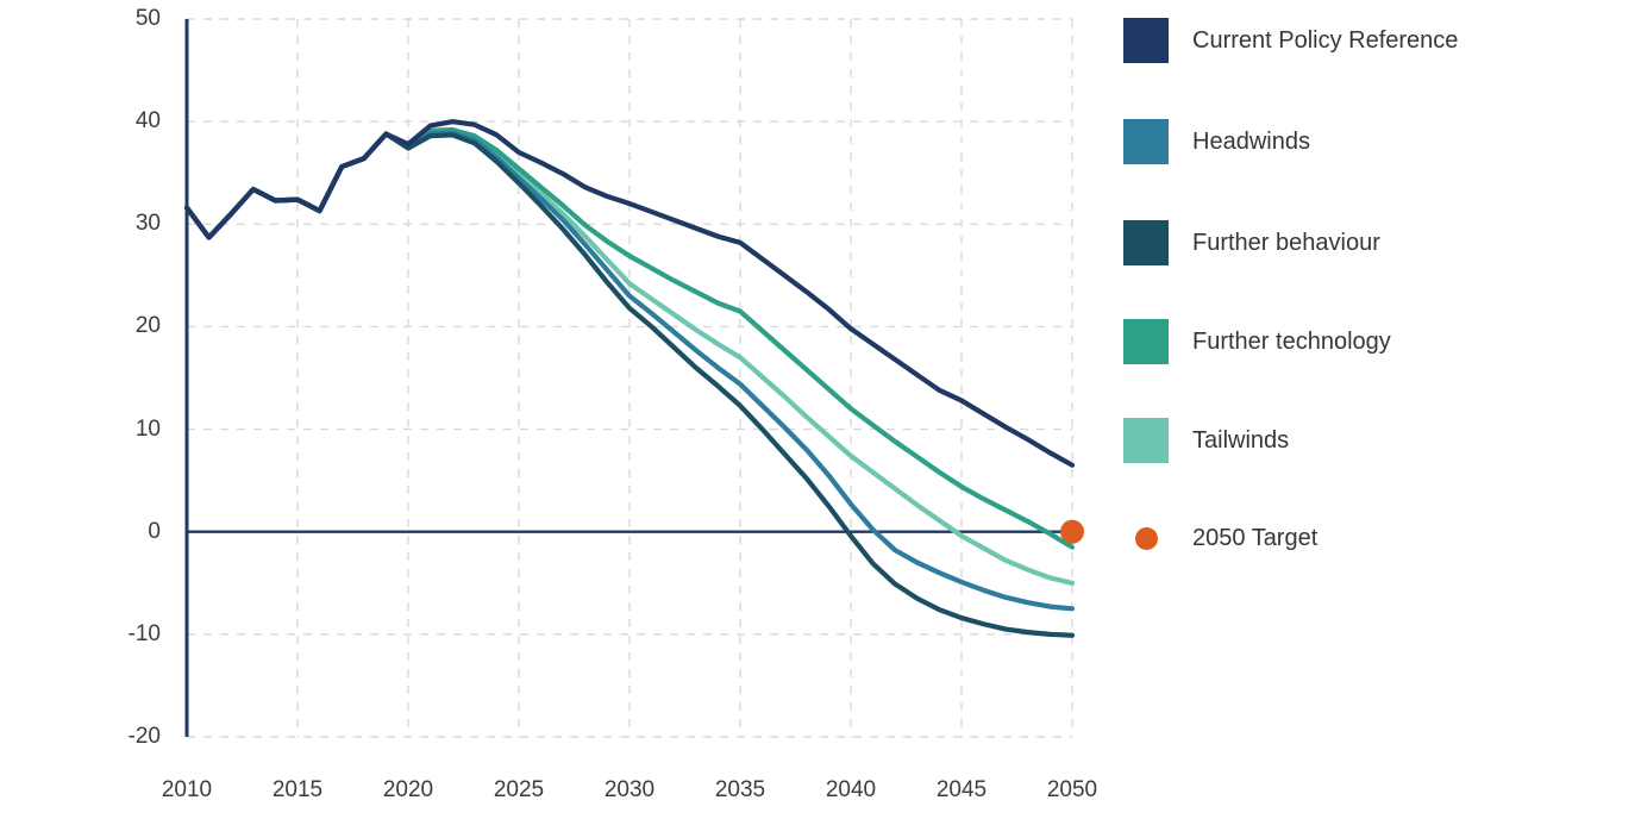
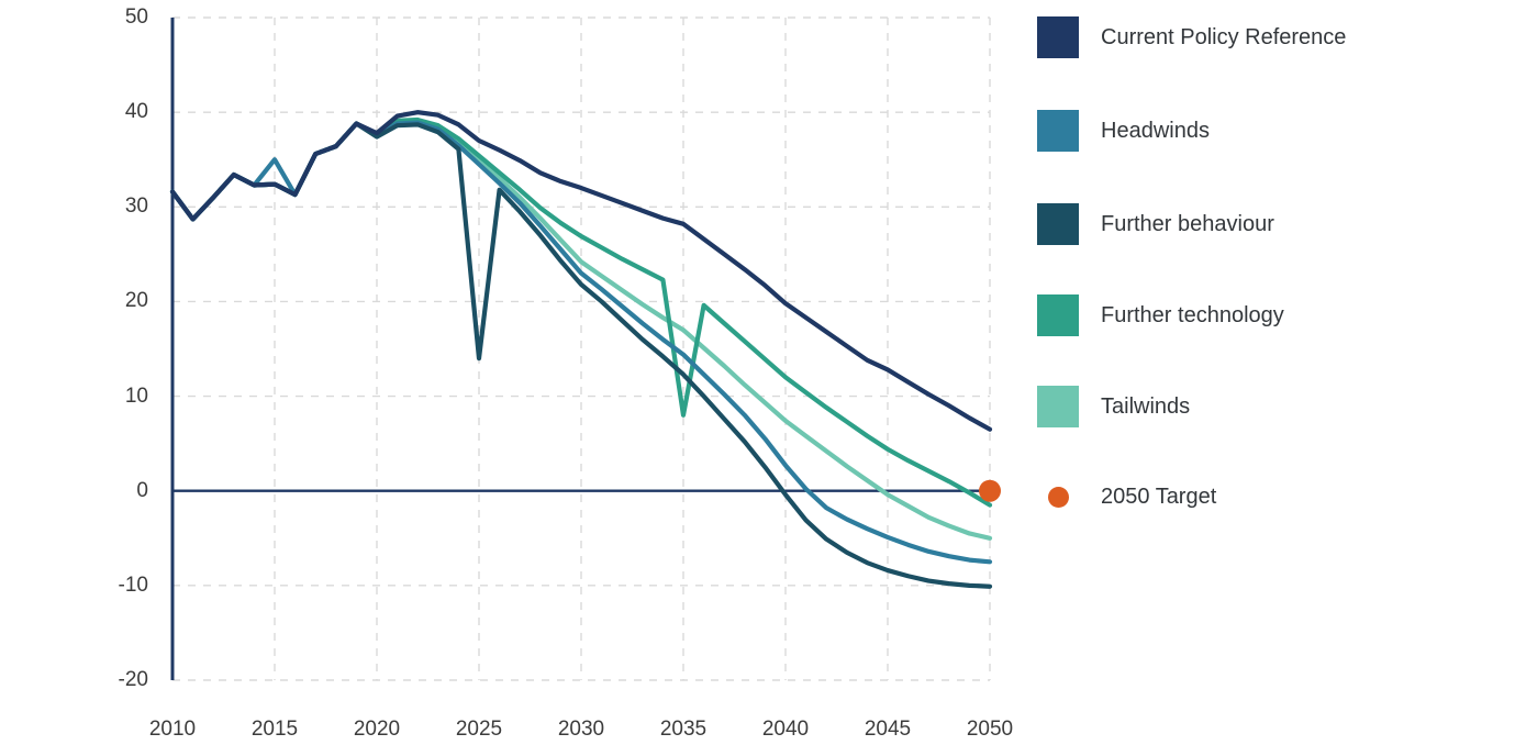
Headwinds/2015: 32 -> 35
Further behaviour/2025: 34 -> 14
Further technology/2035: 22 -> 8
